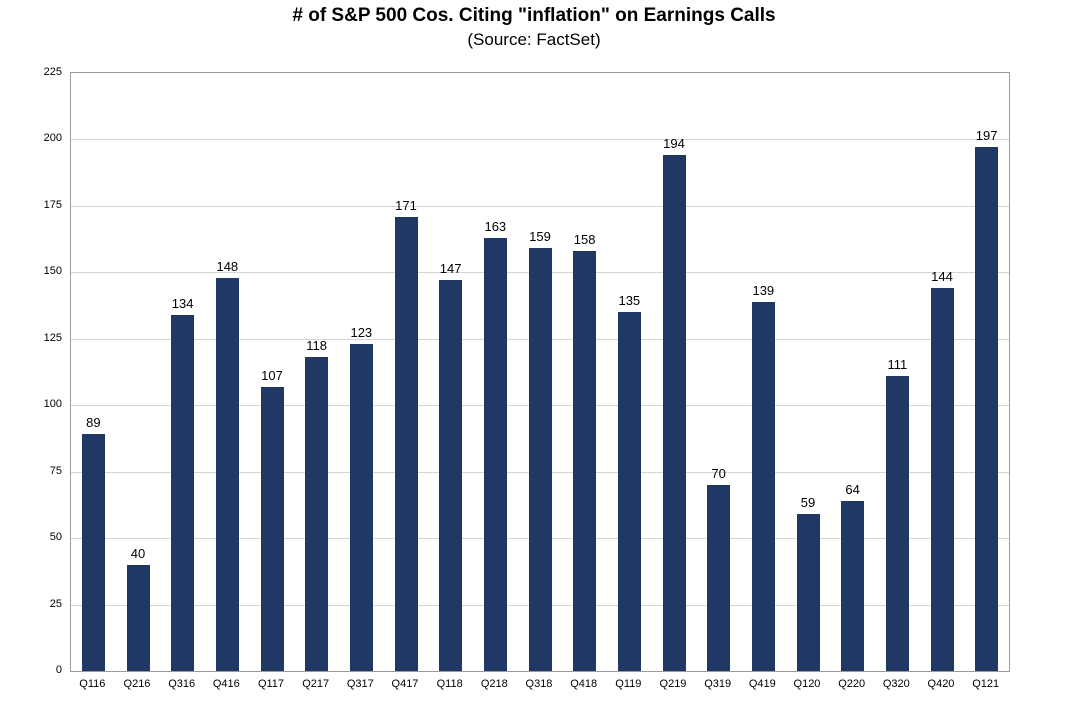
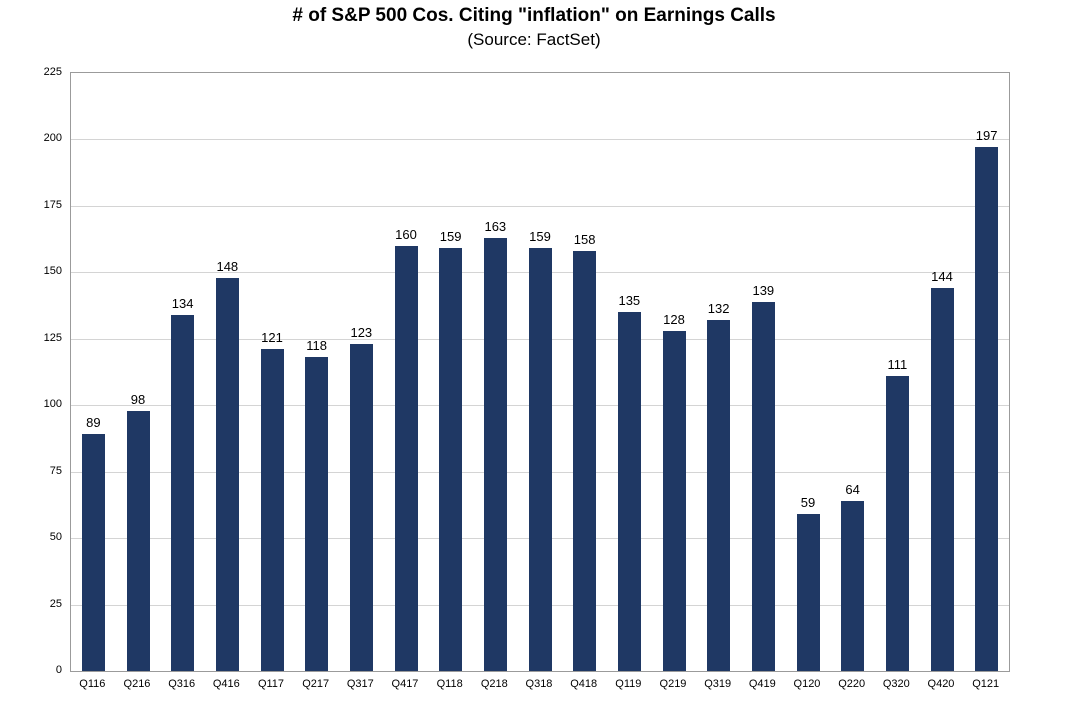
Q216: 40 -> 98
Q117: 107 -> 121
Q417: 171 -> 160
Q118: 147 -> 159
Q219: 194 -> 128
Q319: 70 -> 132
